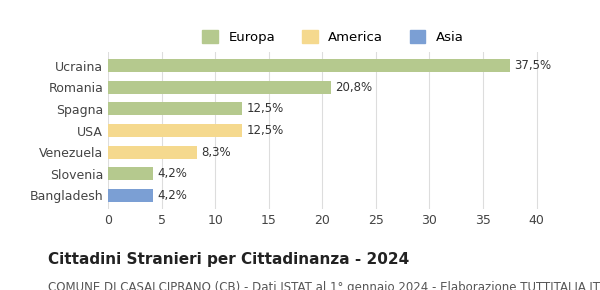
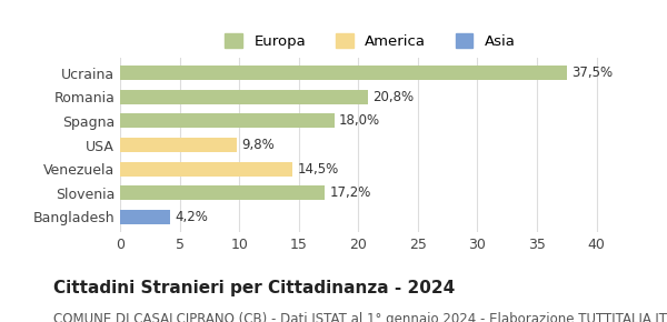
Spagna: 12,5% -> 18,0%
USA: 12,5% -> 9,8%
Venezuela: 8,3% -> 14,5%
Slovenia: 4,2% -> 17,2%
